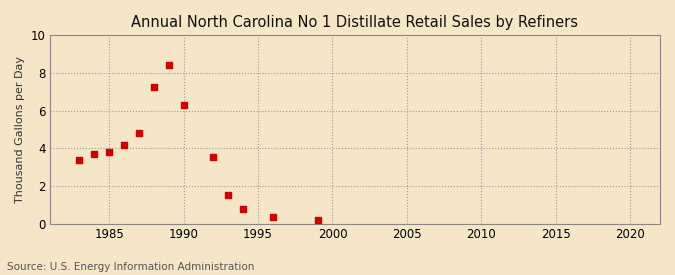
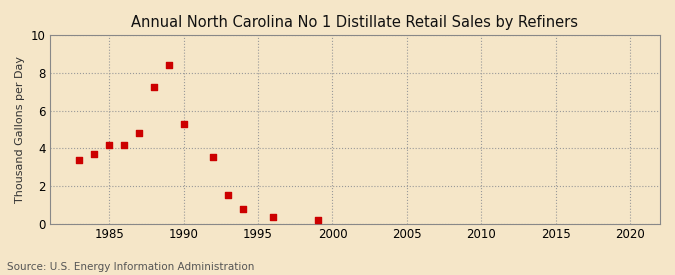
1985: 3.8 -> 4.2
1990: 6.3 -> 5.3
